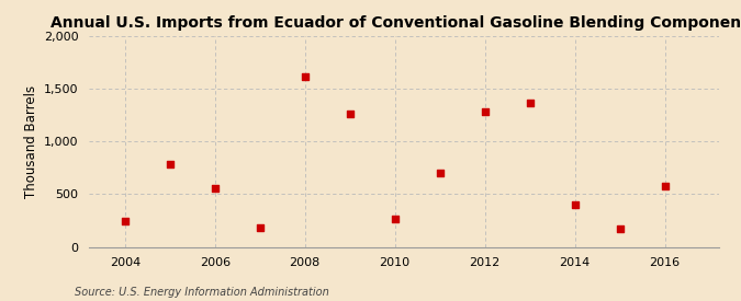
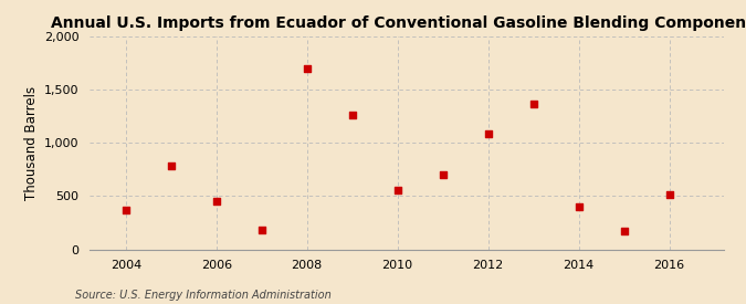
2004: 240 -> 370
2006: 560 -> 450
2008: 1,620 -> 1,700
2010: 260 -> 560
2012: 1,280 -> 1,090
2016: 580 -> 510
